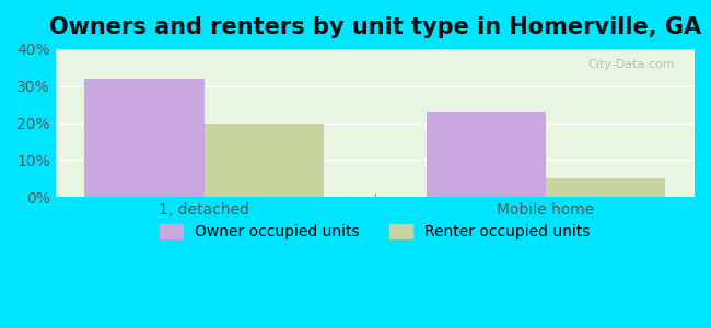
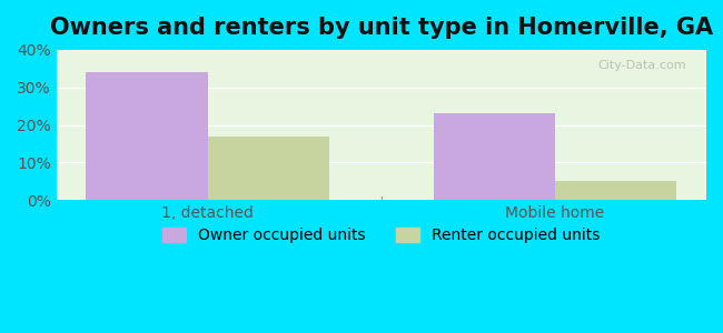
Owner occupied units/1, detached: 32% -> 34%
Renter occupied units/1, detached: 20% -> 17%
